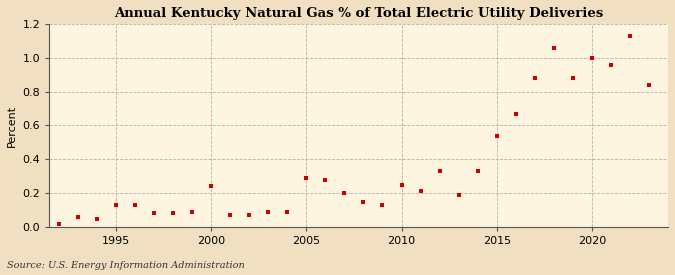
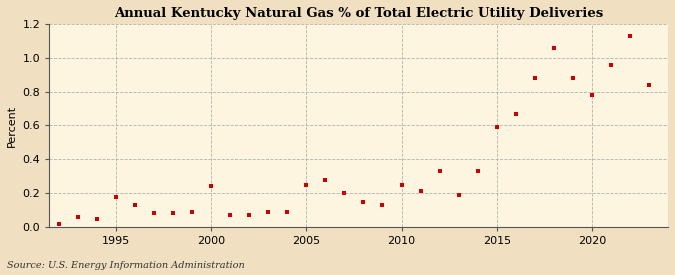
1995: 0.13 -> 0.18
2005: 0.29 -> 0.25
2015: 0.54 -> 0.59
2020: 1.00 -> 0.78
